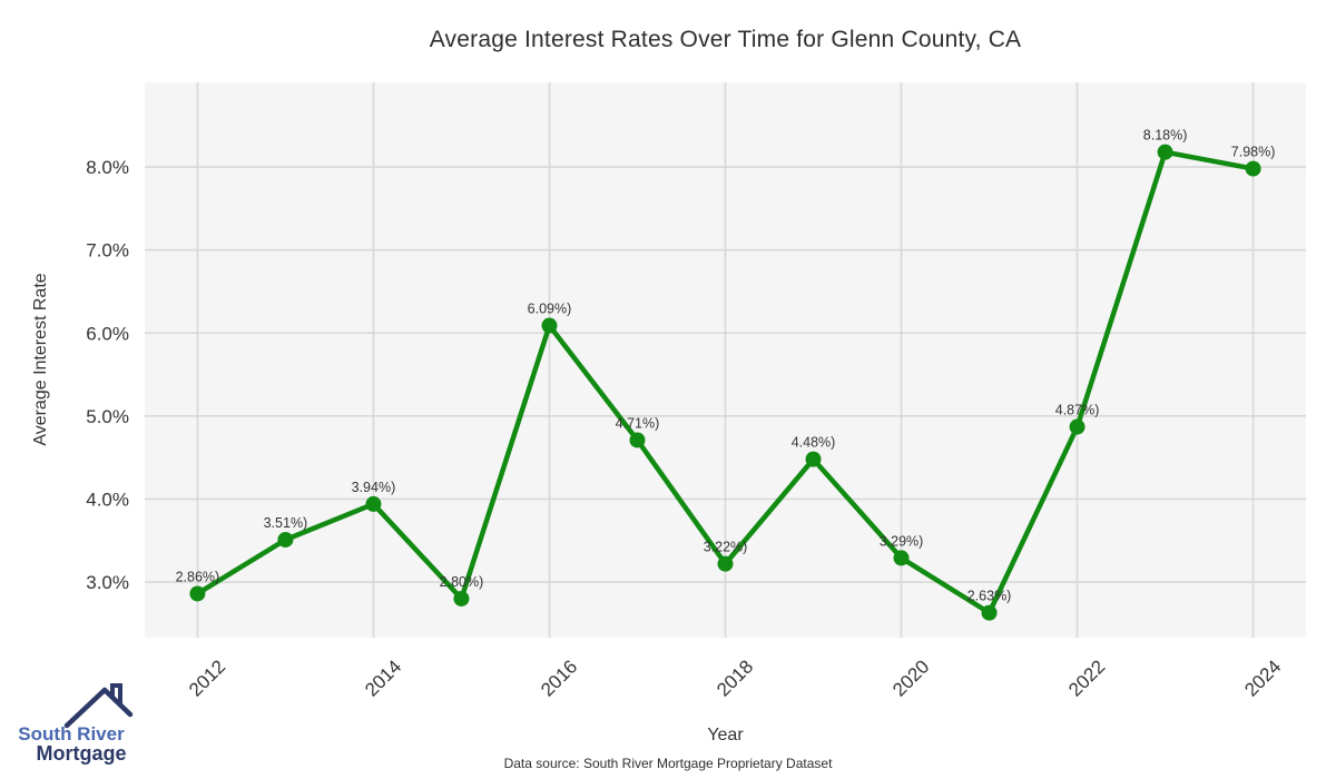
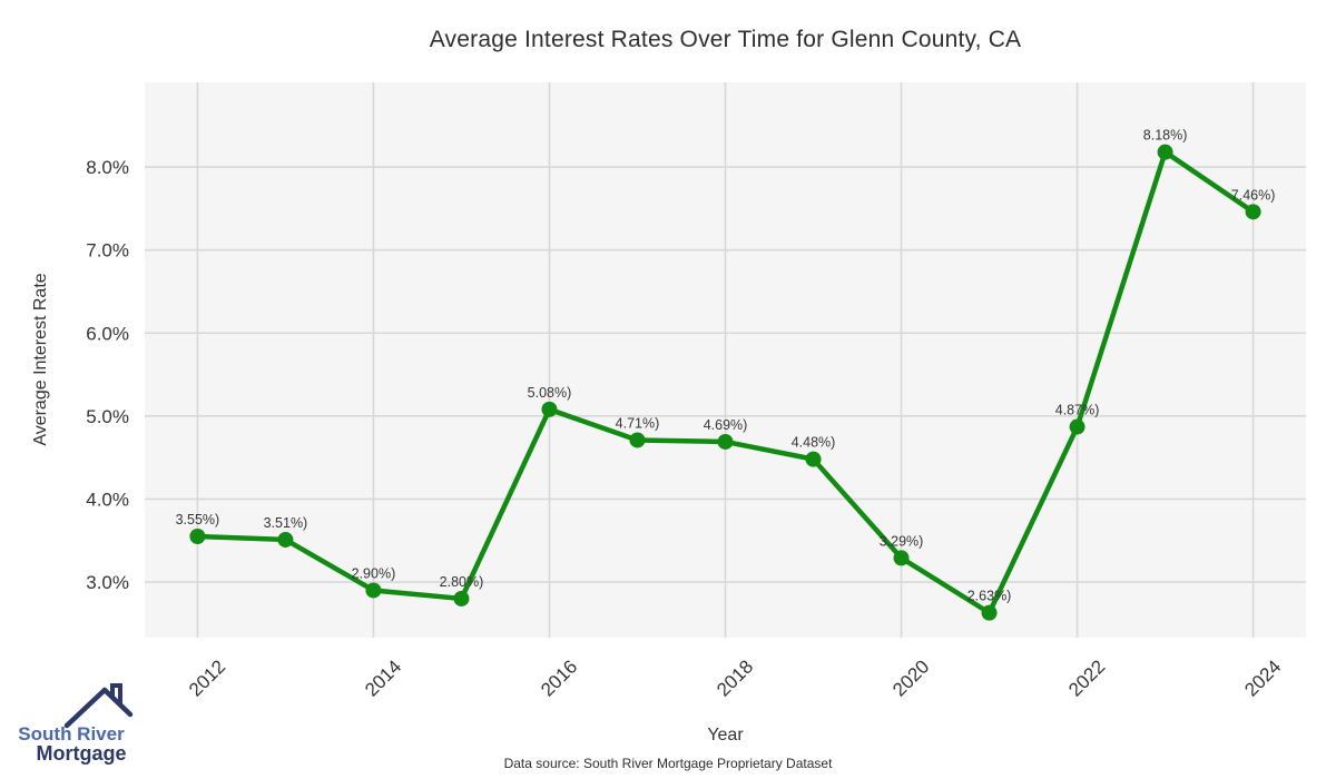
2012: 2.86% -> 3.55%
2014: 3.94% -> 2.90%
2016: 6.09% -> 5.08%
2018: 3.22% -> 4.69%
2024: 7.98% -> 7.46%
